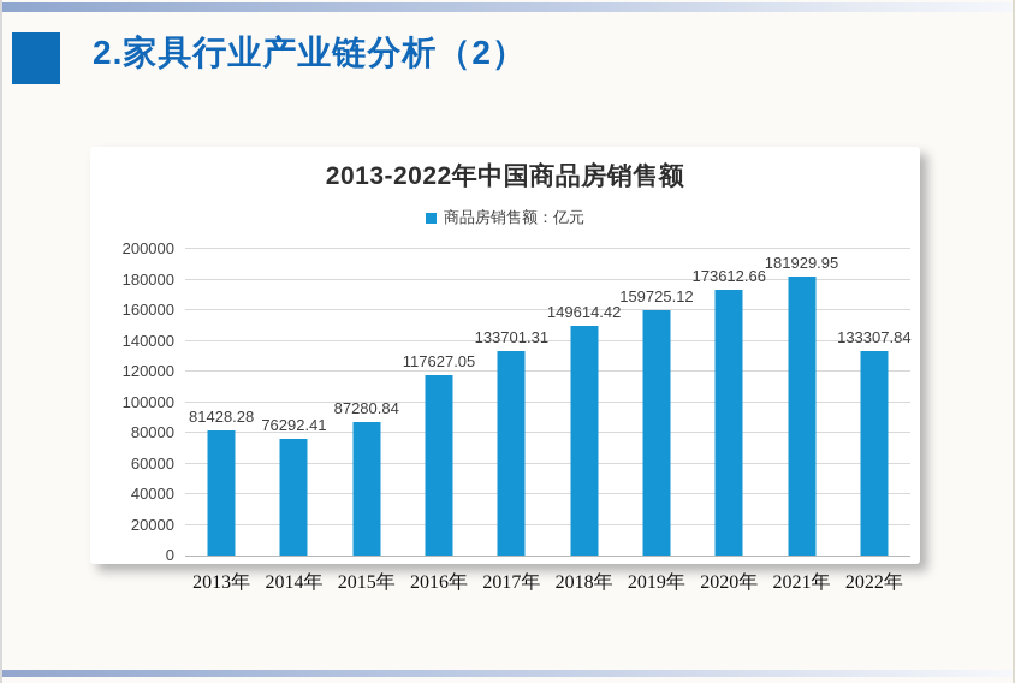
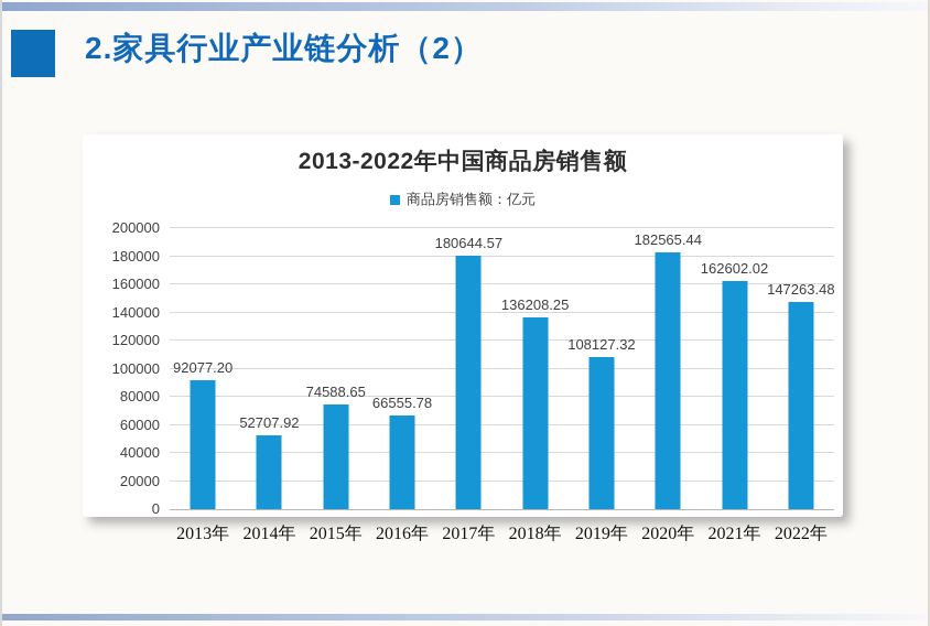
2013年: 81428.28 -> 92077.20
2014年: 76292.41 -> 52707.92
2015年: 87280.84 -> 74588.65
2016年: 117627.05 -> 66555.78
2017年: 133701.31 -> 180644.57
2018年: 149614.42 -> 136208.25
2019年: 159725.12 -> 108127.32
2020年: 173612.66 -> 182565.44
2021年: 181929.95 -> 162602.02
2022年: 133307.84 -> 147263.48
